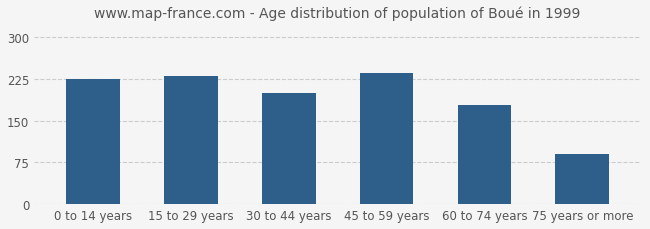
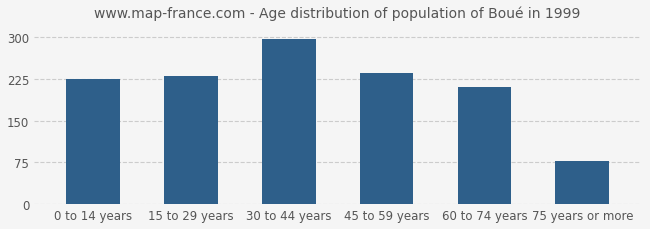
30 to 44 years: 200 -> 297
60 to 74 years: 178 -> 210
75 years or more: 90 -> 78
